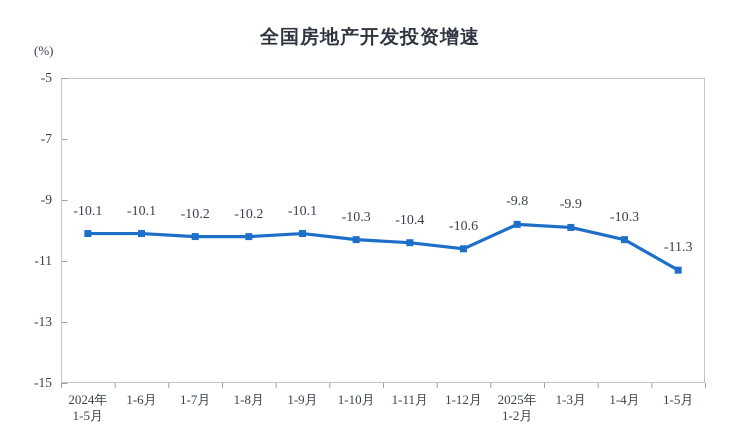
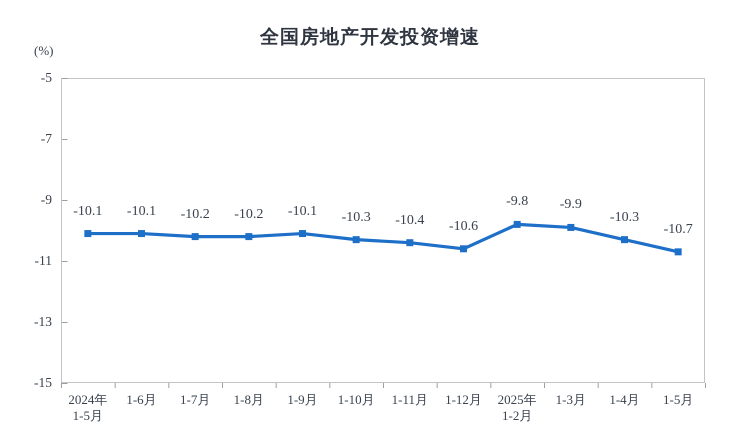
1-5月: -11.3 -> -10.7
